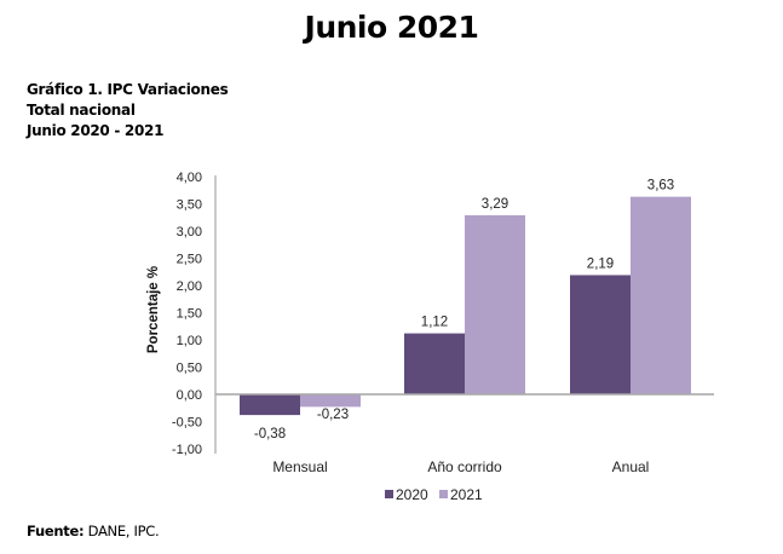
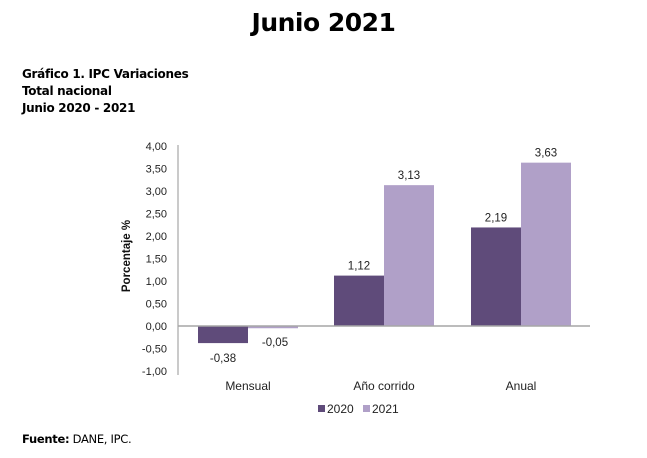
2021/Mensual: -0,23 -> -0,05
2021/Año corrido: 3,29 -> 3,13
